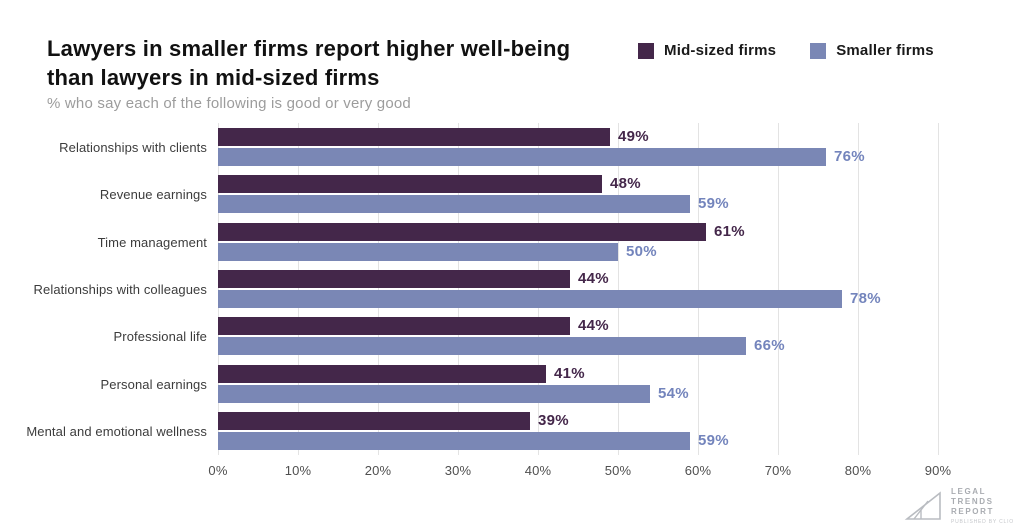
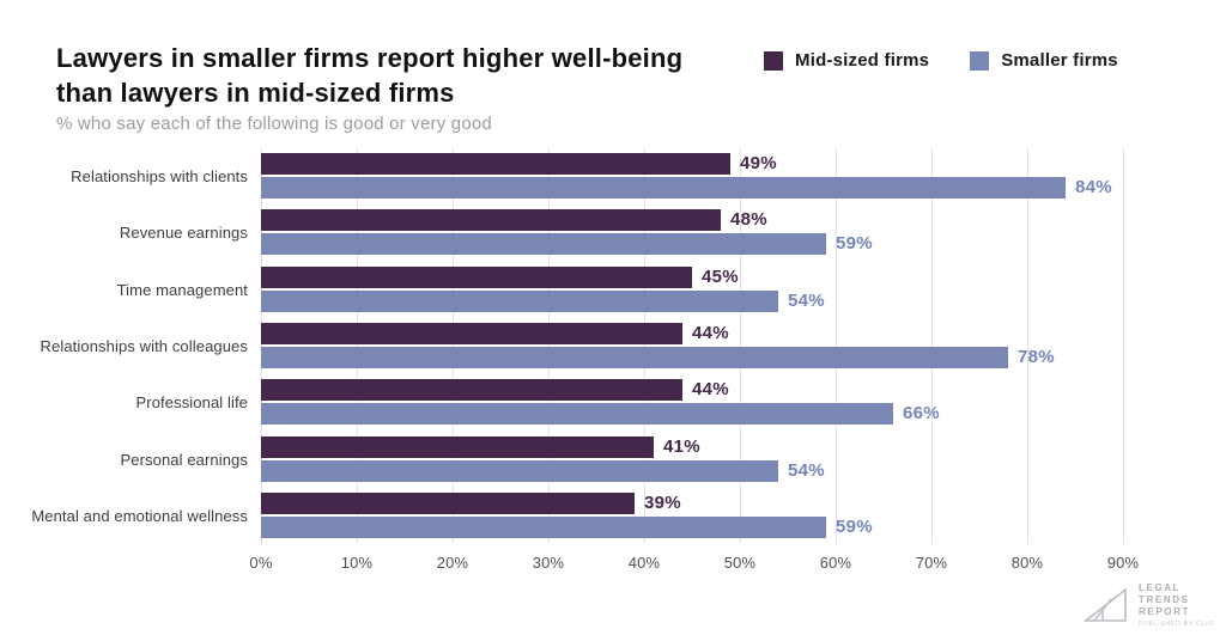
Smaller firms/Relationships with clients: 76% -> 84%
Mid-sized firms/Time management: 61% -> 45%
Smaller firms/Time management: 50% -> 54%
